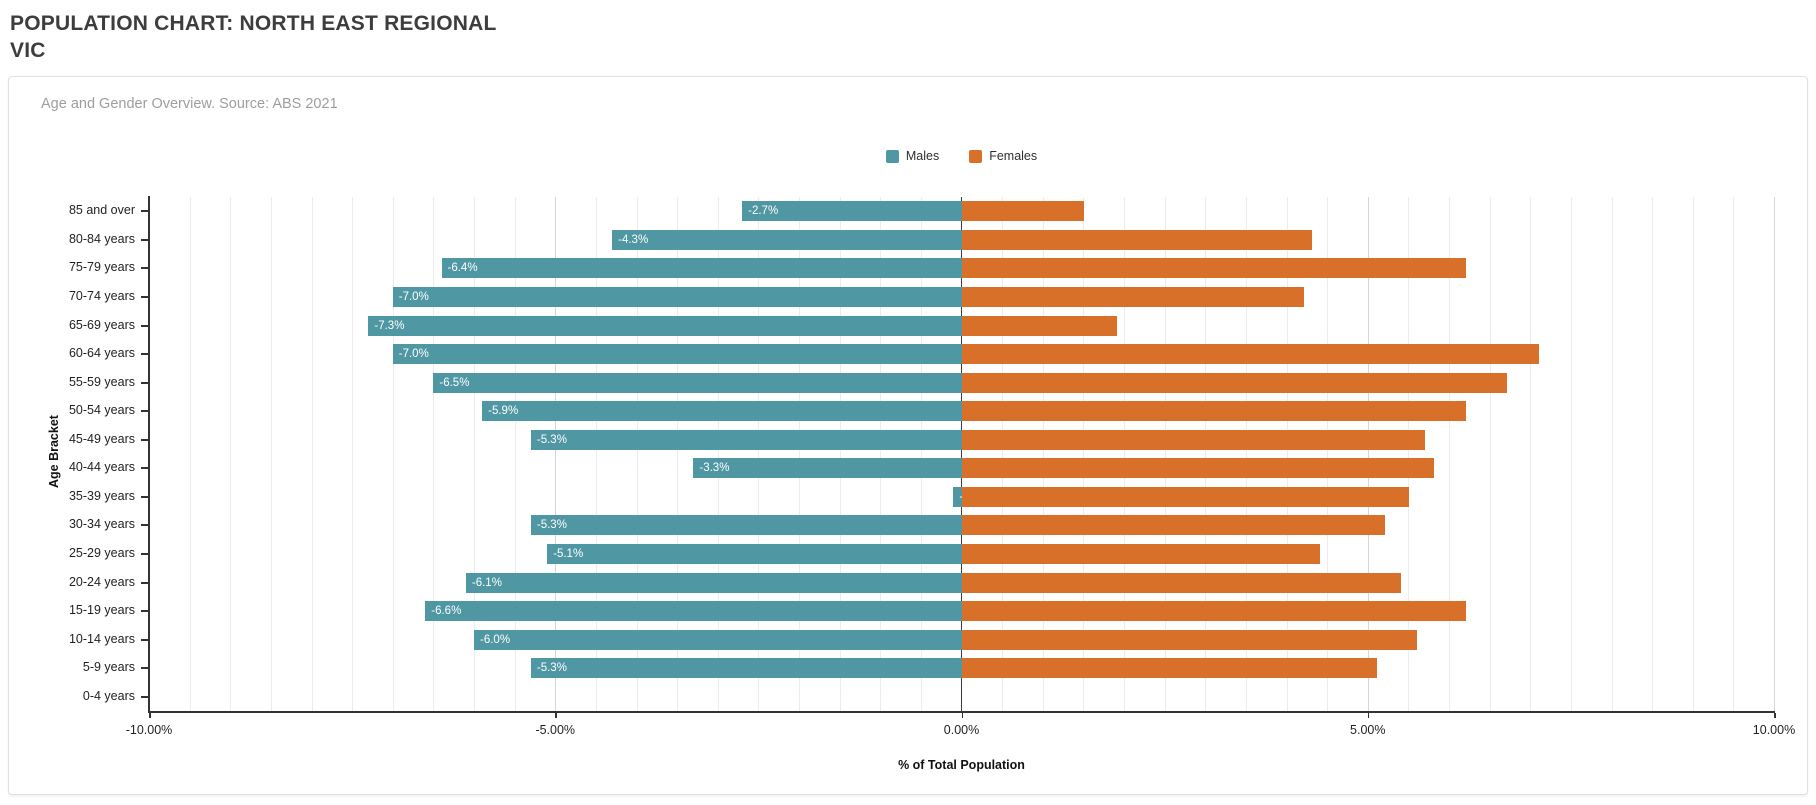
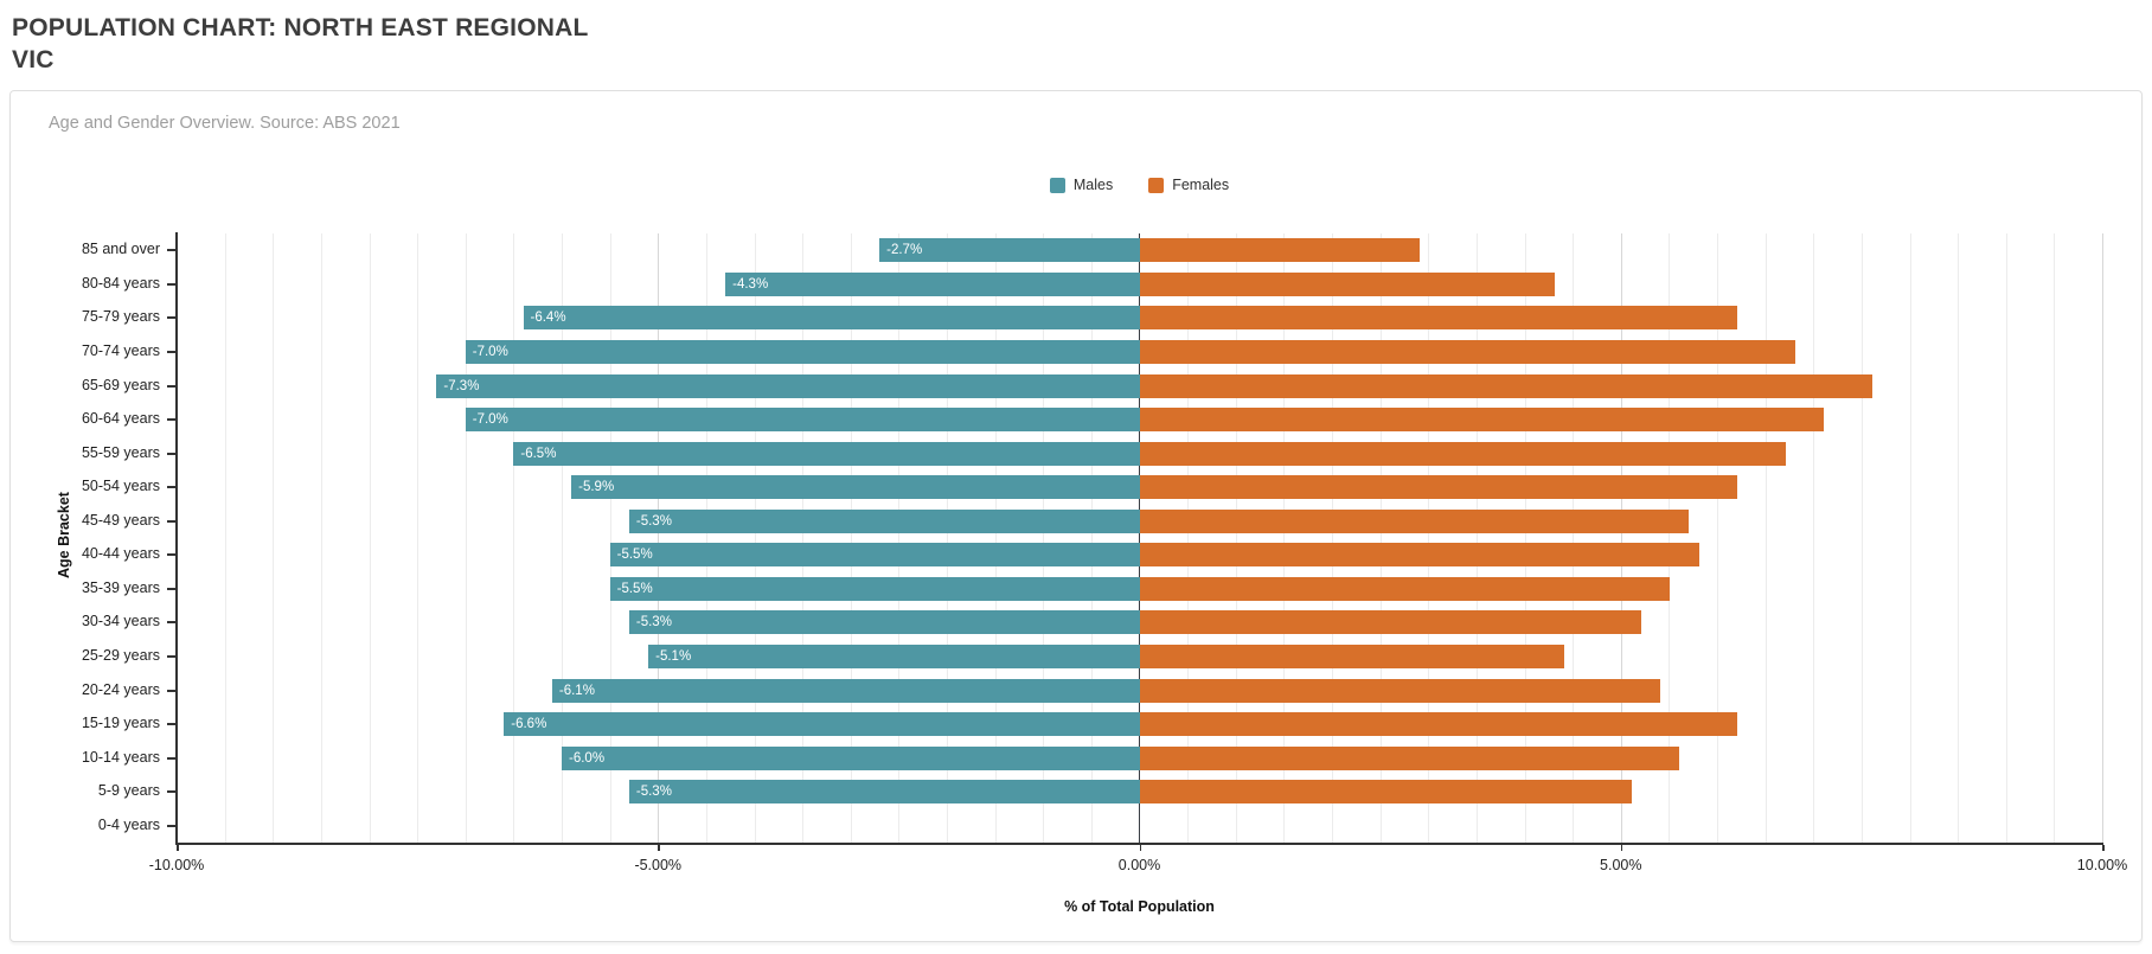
Females/85 and over: 1.5% -> 2.9%
Females/70-74 years: 4.2% -> 6.8%
Females/65-69 years: 1.9% -> 7.6%
Males/40-44 years: -3.3% -> -5.5%
Males/35-39 years: -0.1% -> -5.5%
